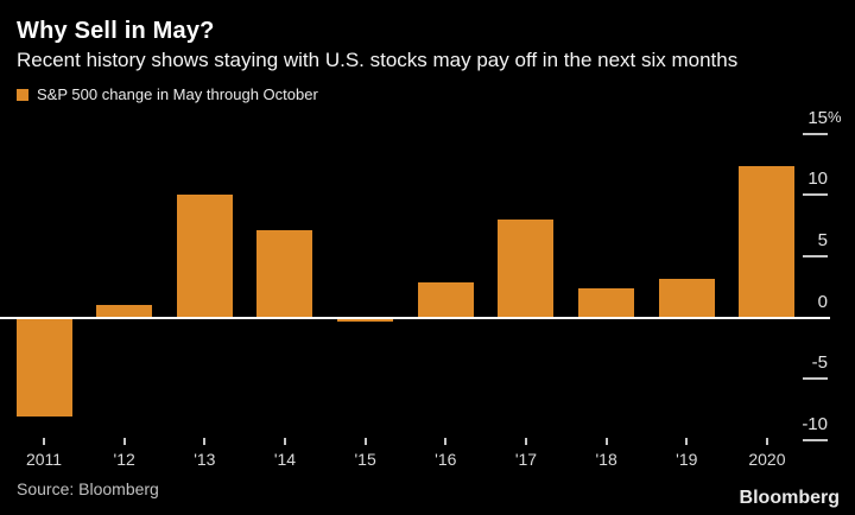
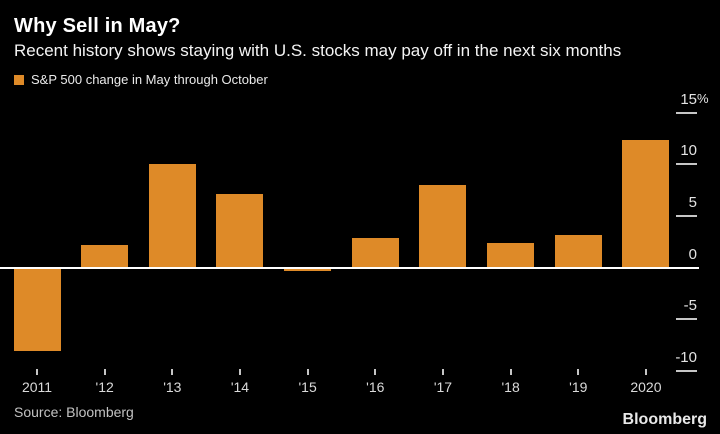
'12: 1.0 -> 2.2
